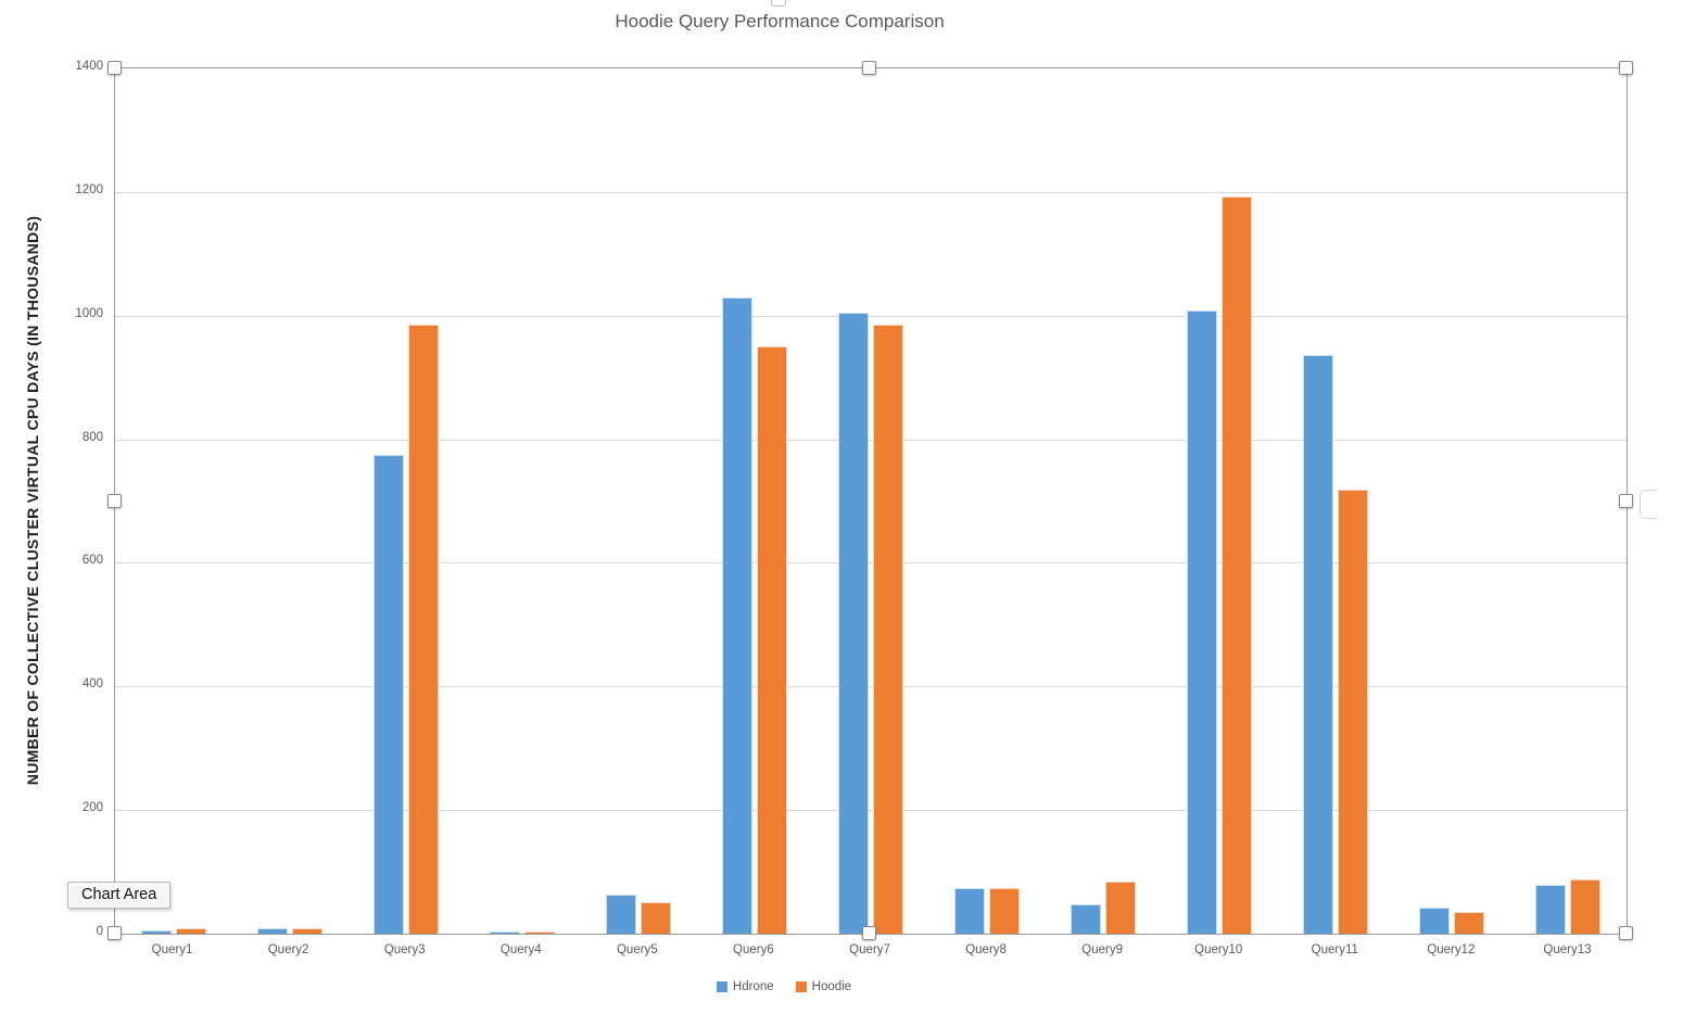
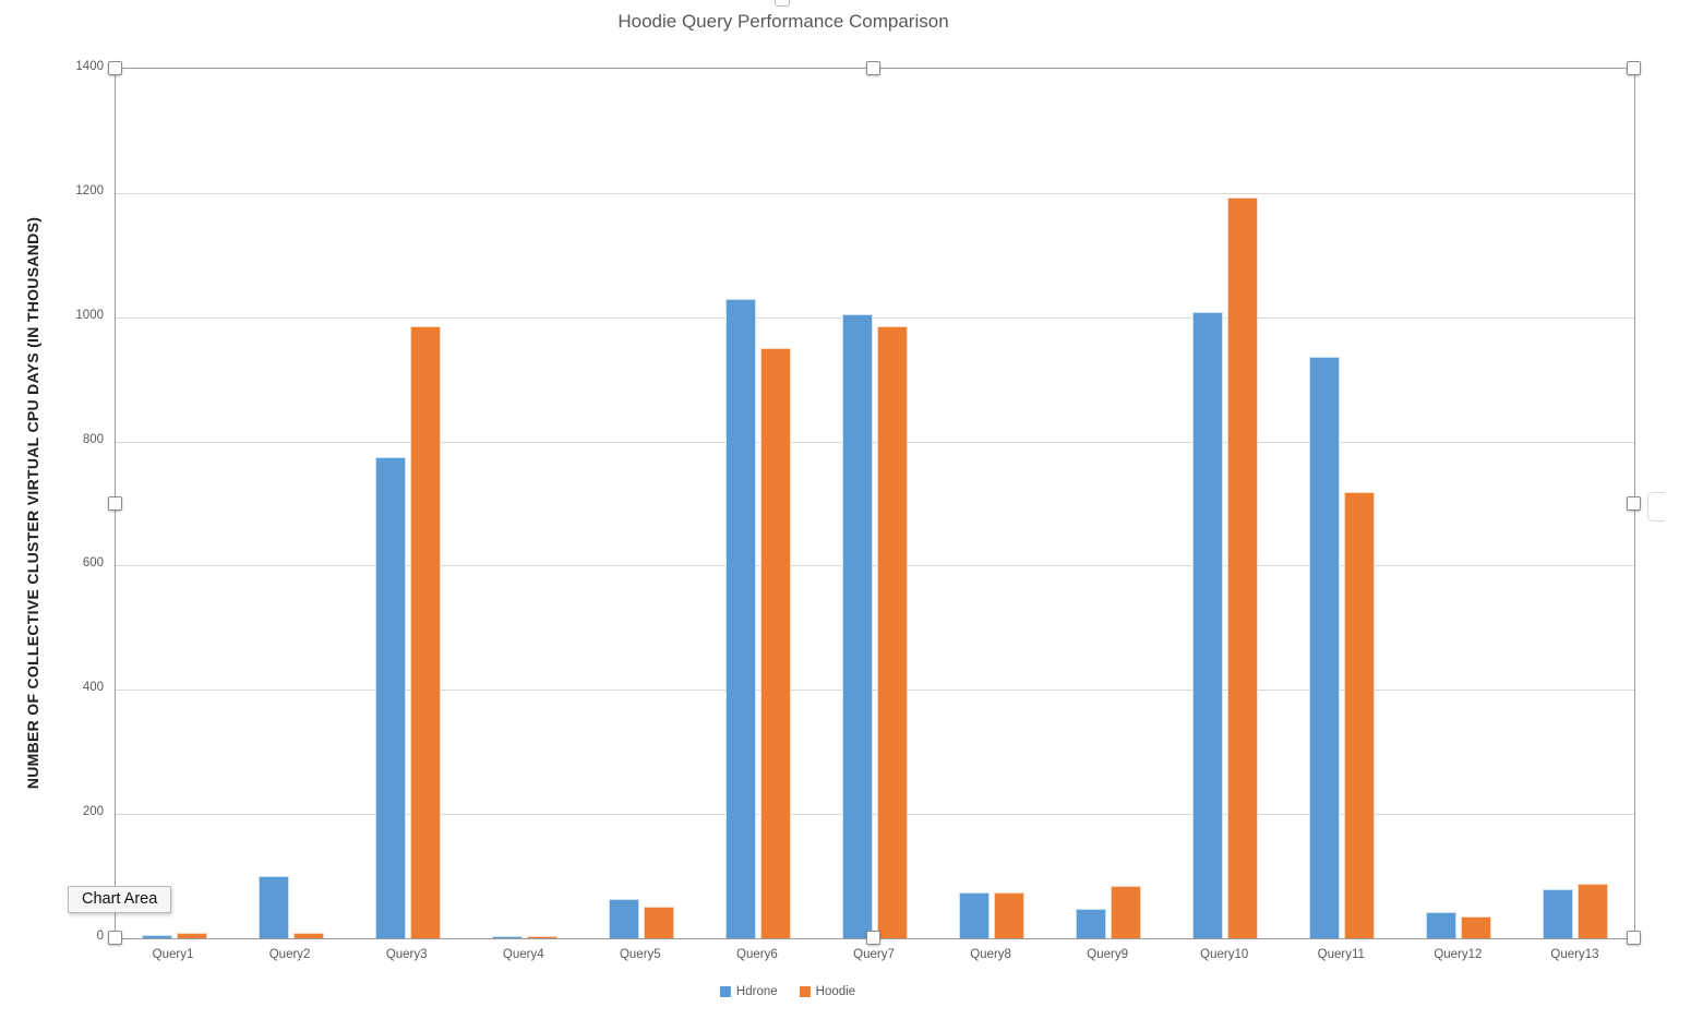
Hdrone/Query2: 10 -> 100
